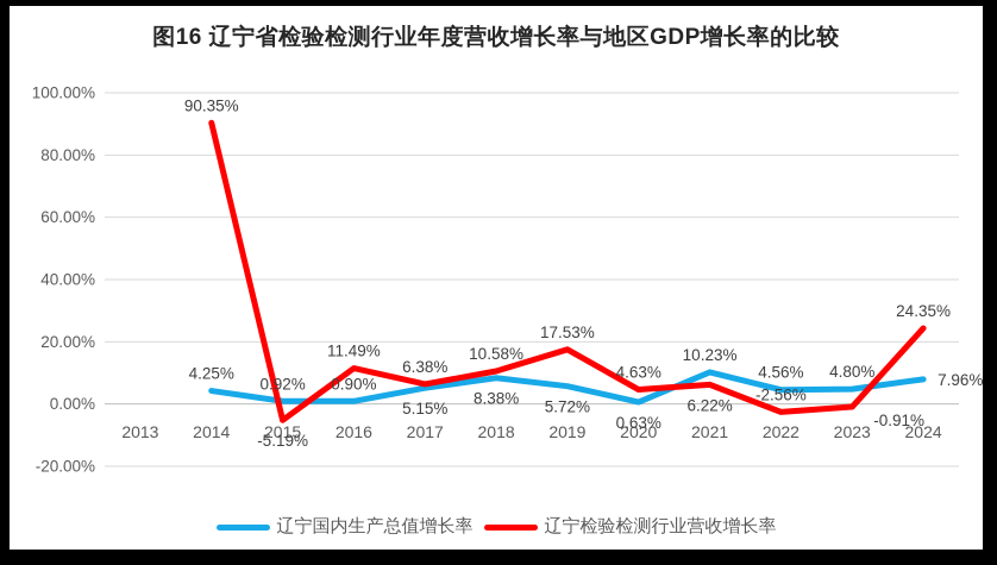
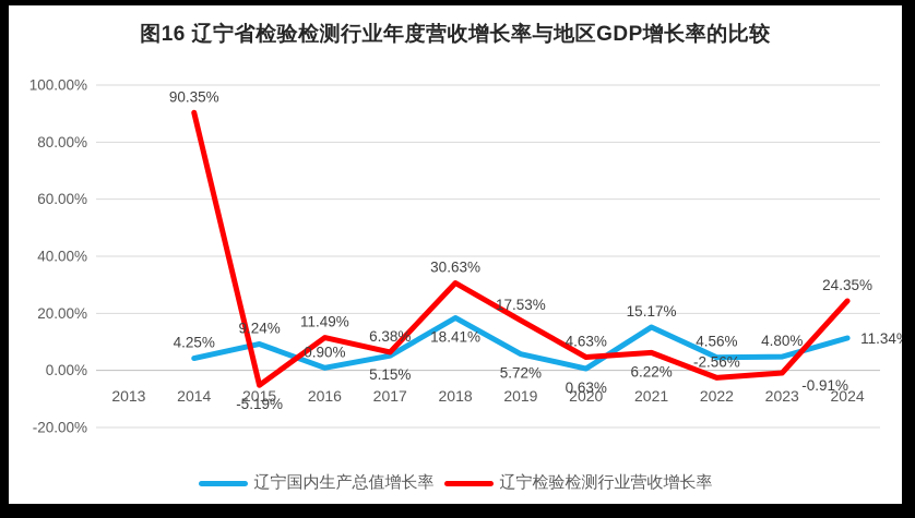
辽宁国内生产总值增长率/2015: 0.92% -> 9.24%
辽宁国内生产总值增长率/2018: 8.38% -> 18.41%
辽宁检验检测行业营收增长率/2018: 10.58% -> 30.63%
辽宁国内生产总值增长率/2021: 10.23% -> 15.17%
辽宁国内生产总值增长率/2024: 7.96% -> 11.34%
